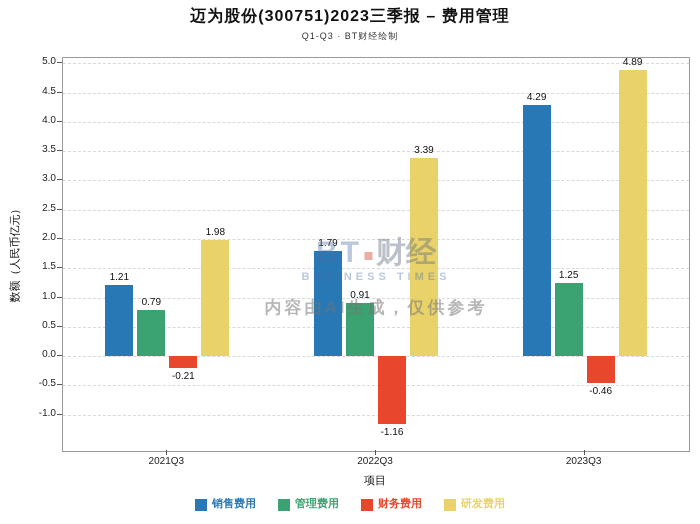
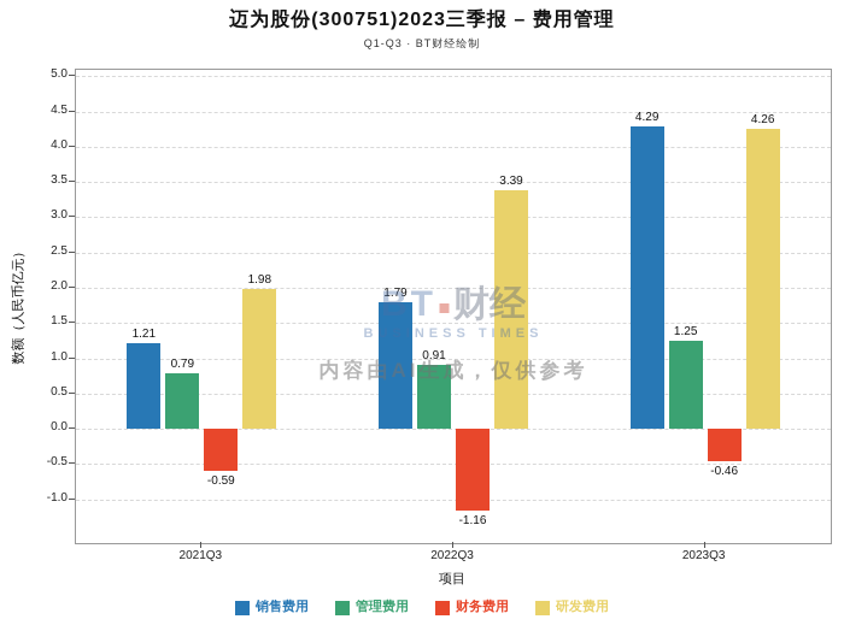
财务费用/2021Q3: -0.21 -> -0.59
研发费用/2023Q3: 4.89 -> 4.26
